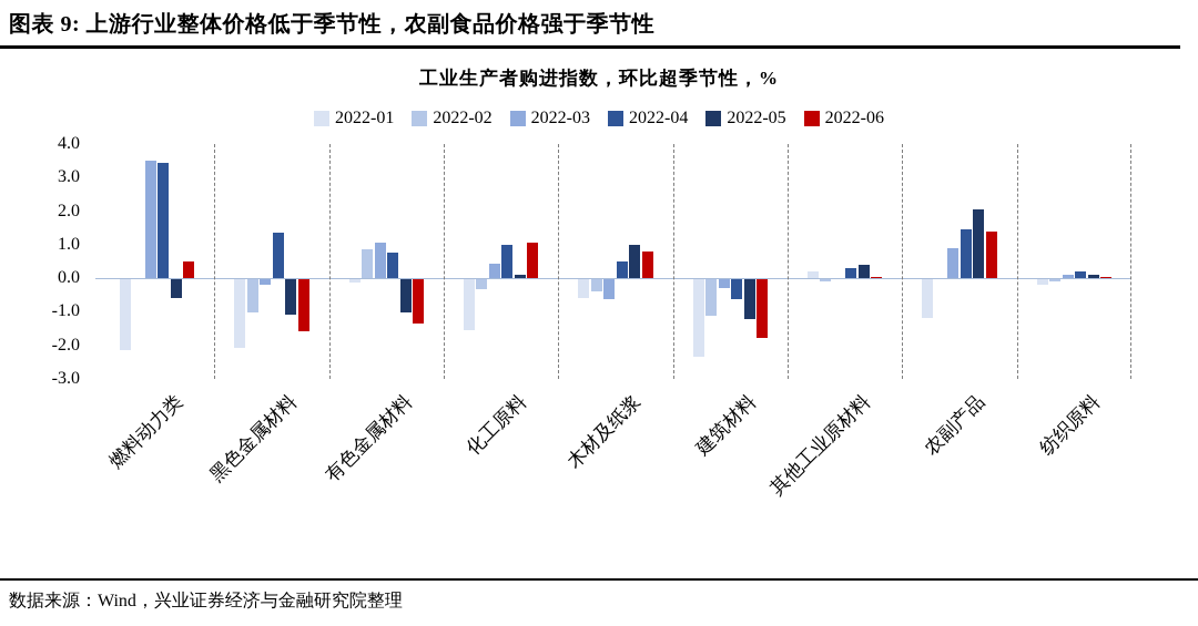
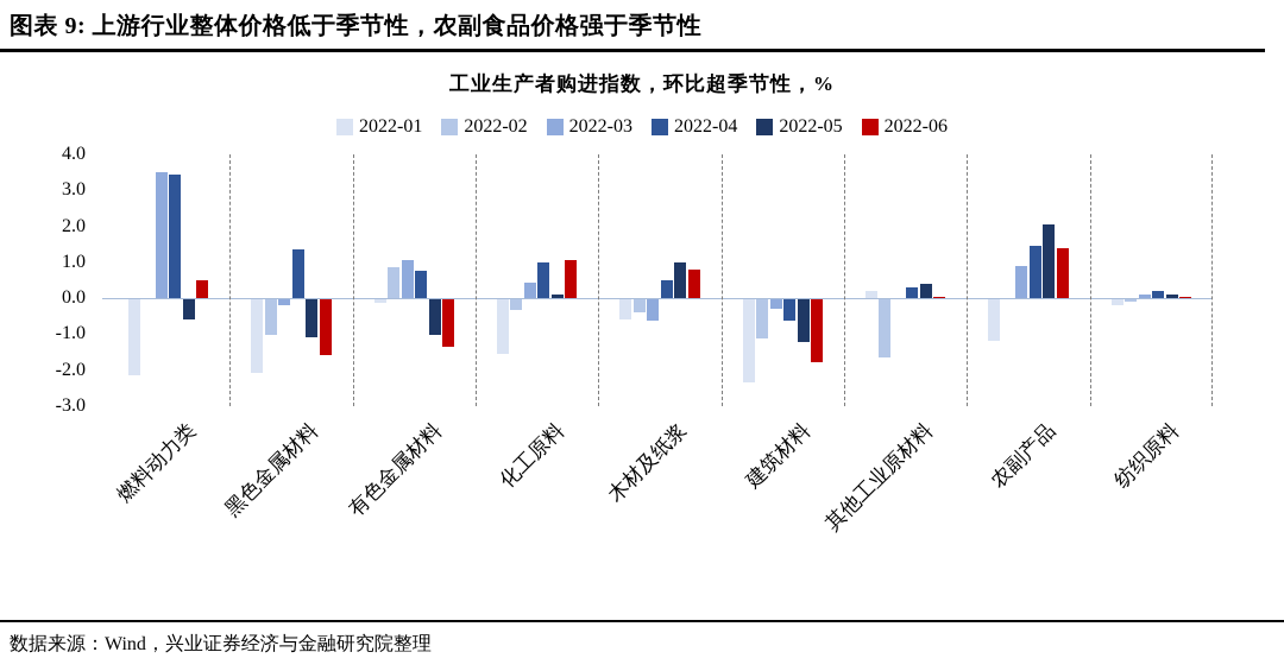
2022-02/其他工业原材料: -0.1 -> -1.6
